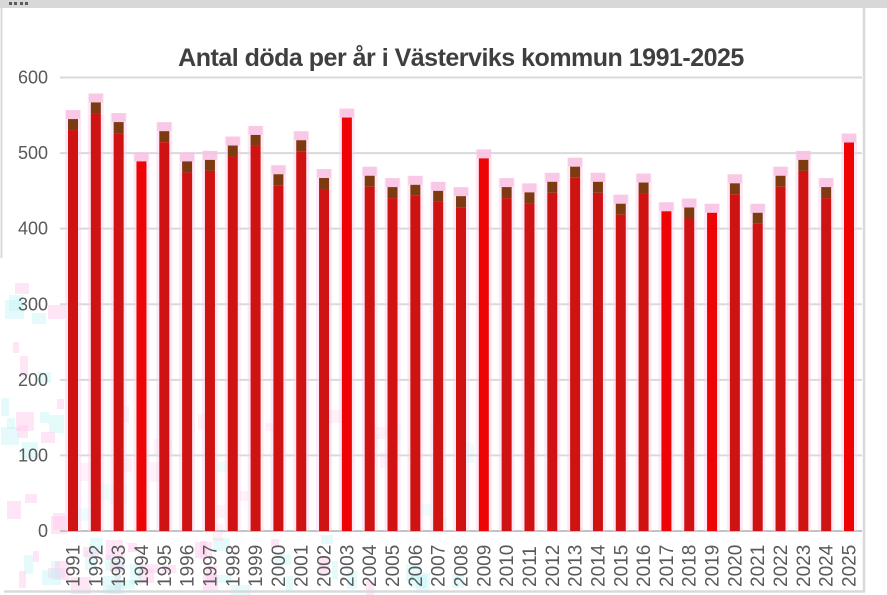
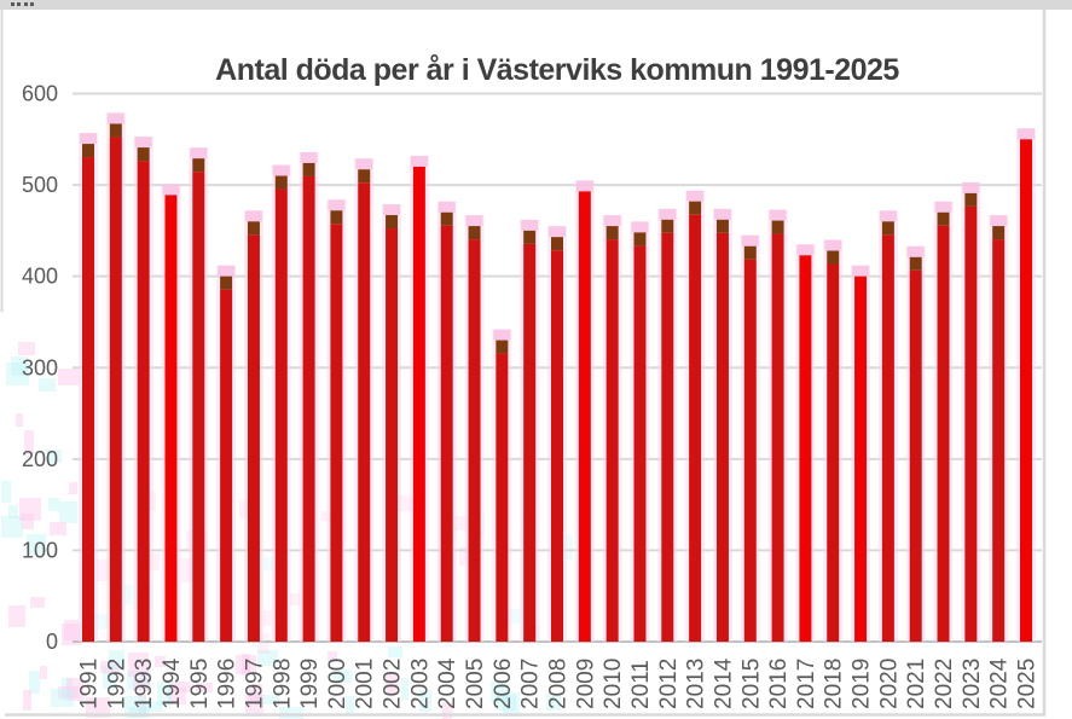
1996: 490 -> 400
1997: 490 -> 460
2003: 550 -> 520
2006: 460 -> 330
2019: 420 -> 400
2025: 510 -> 550
